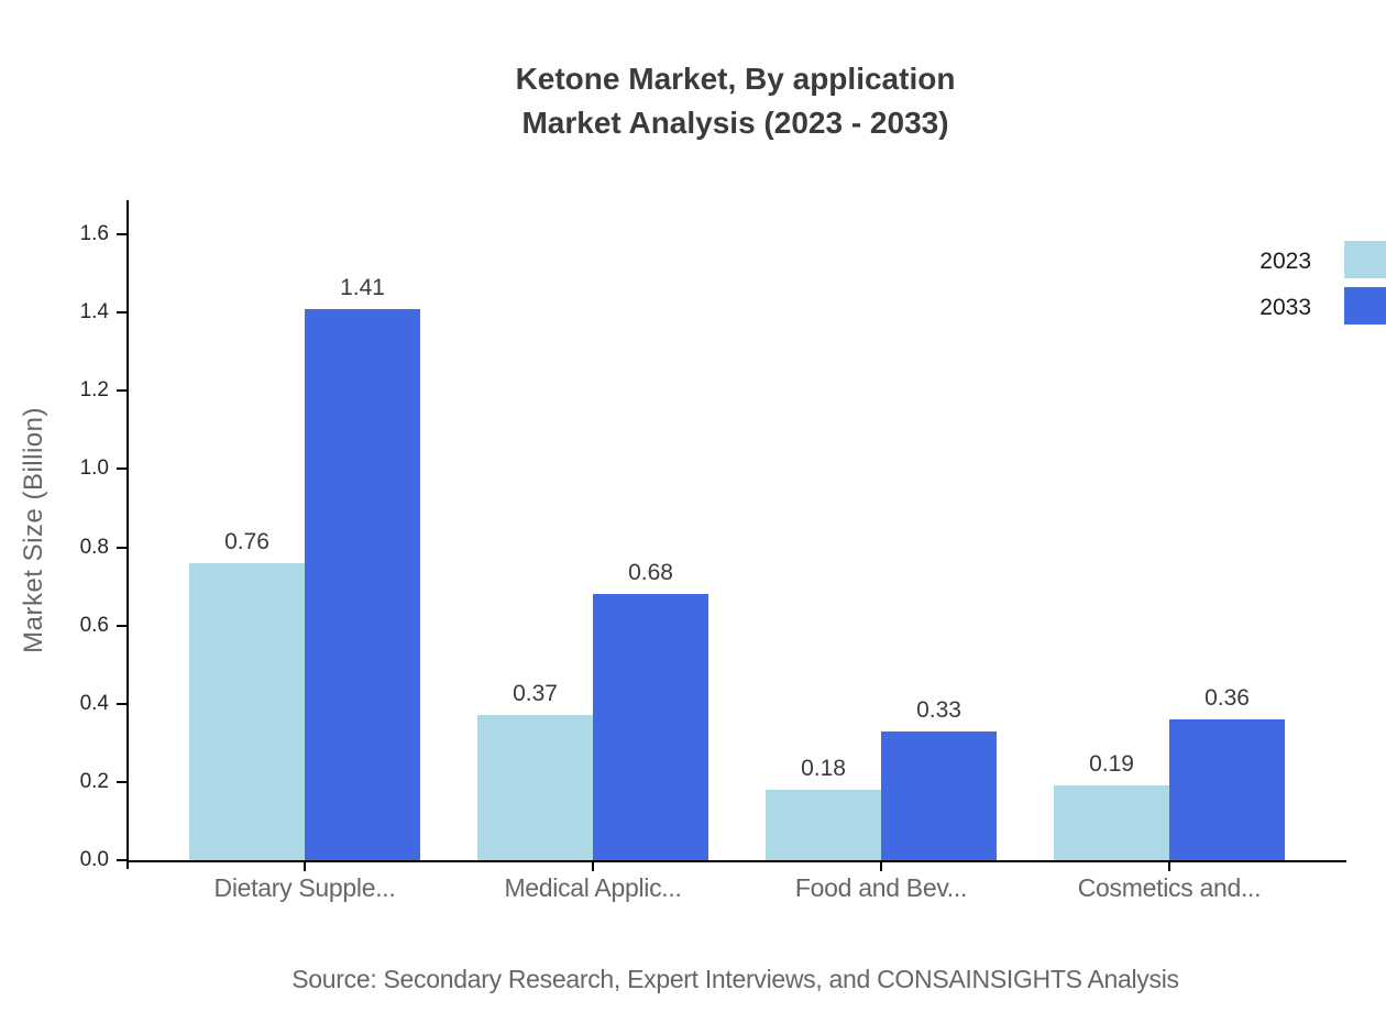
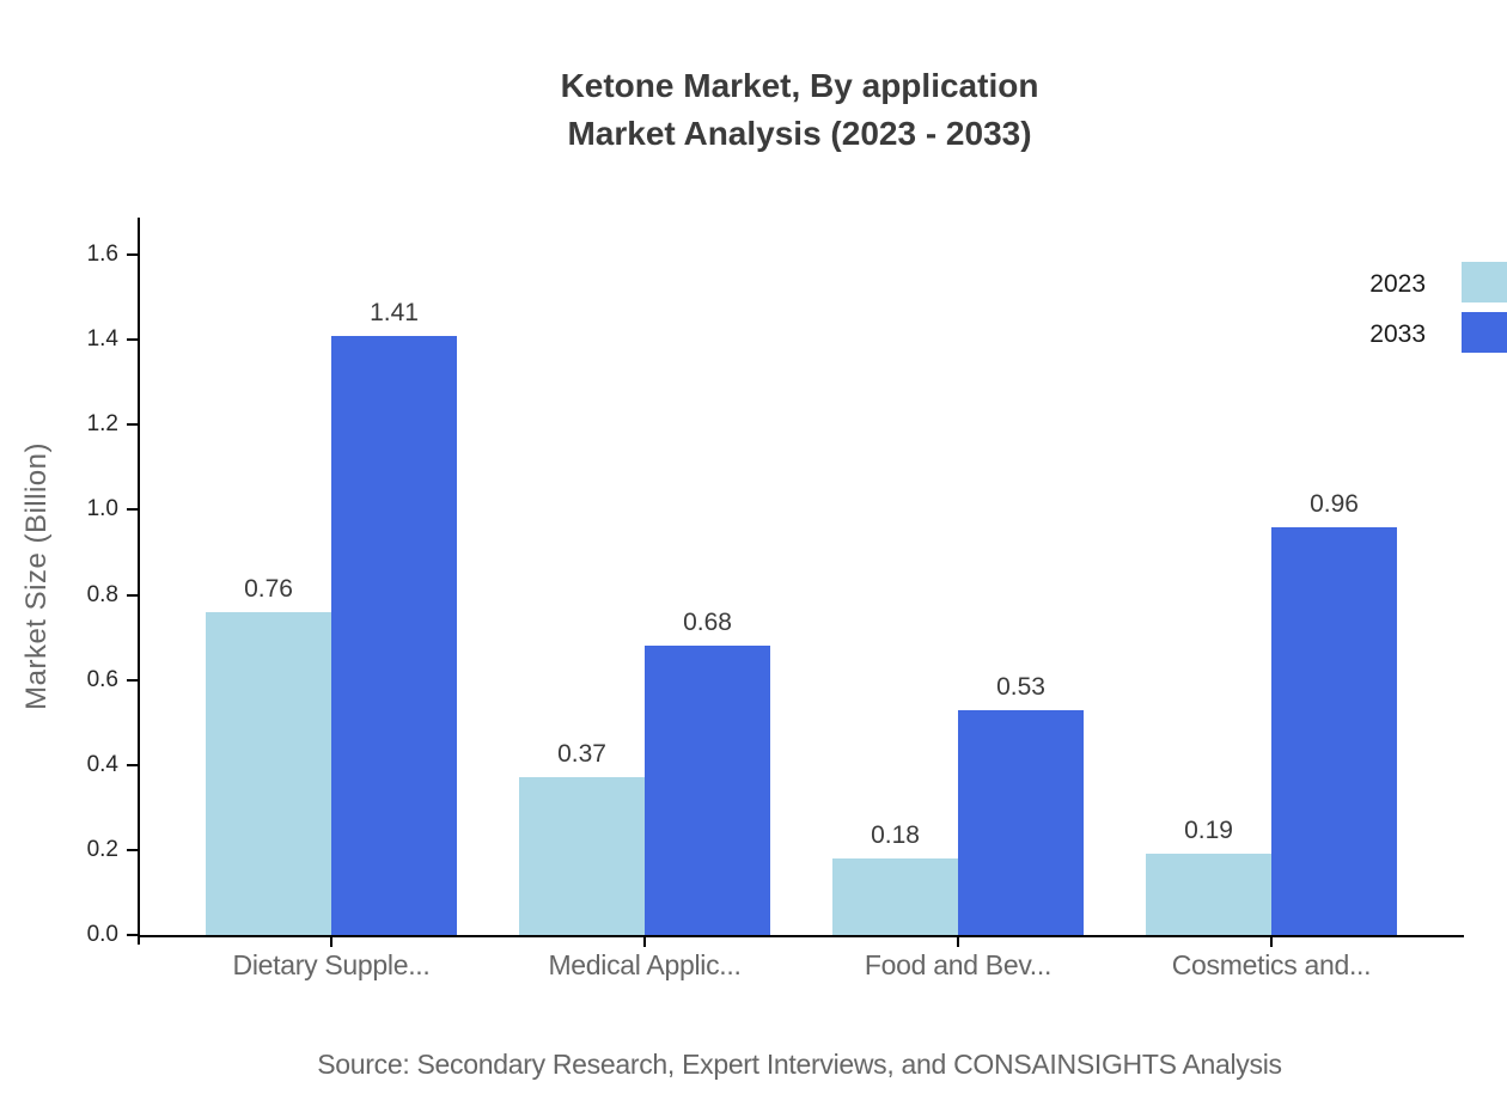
2033/Food and Bev...: 0.33 -> 0.53
2033/Cosmetics and...: 0.36 -> 0.96
